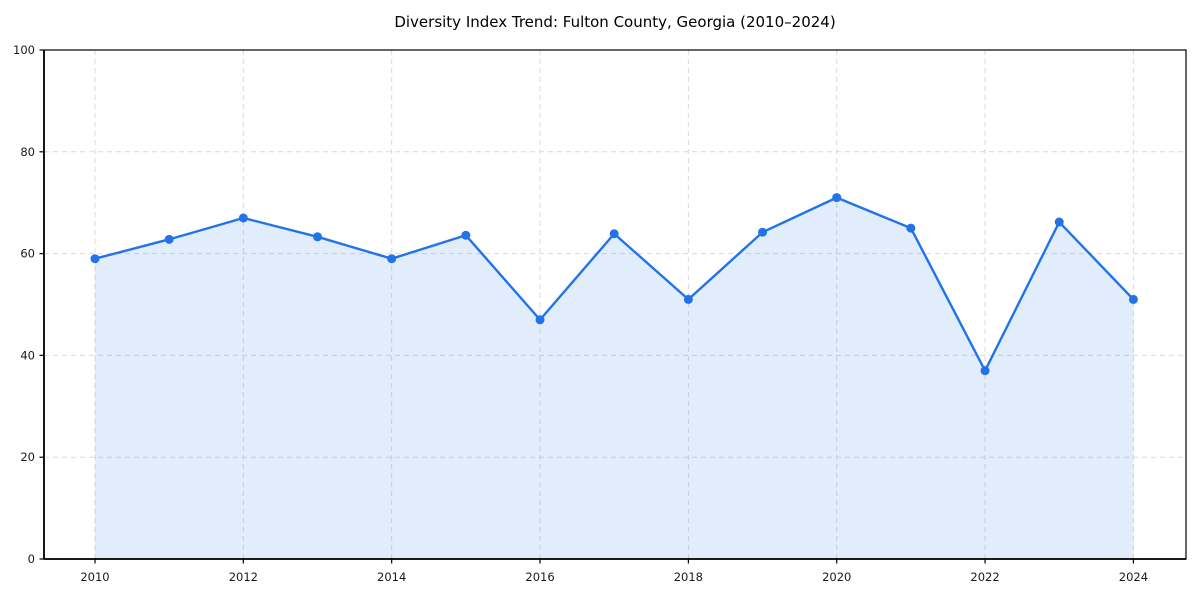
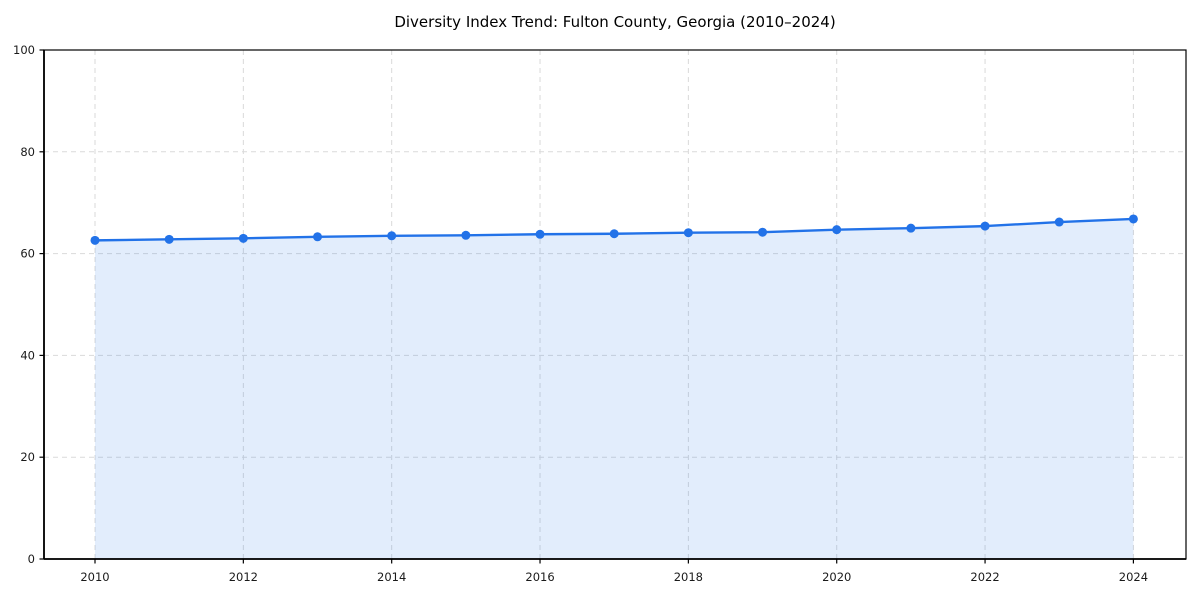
2010: 59 -> 63
2012: 67 -> 63
2014: 59 -> 64
2016: 47 -> 64
2018: 51 -> 64
2020: 71 -> 65
2022: 37 -> 65
2024: 51 -> 67
